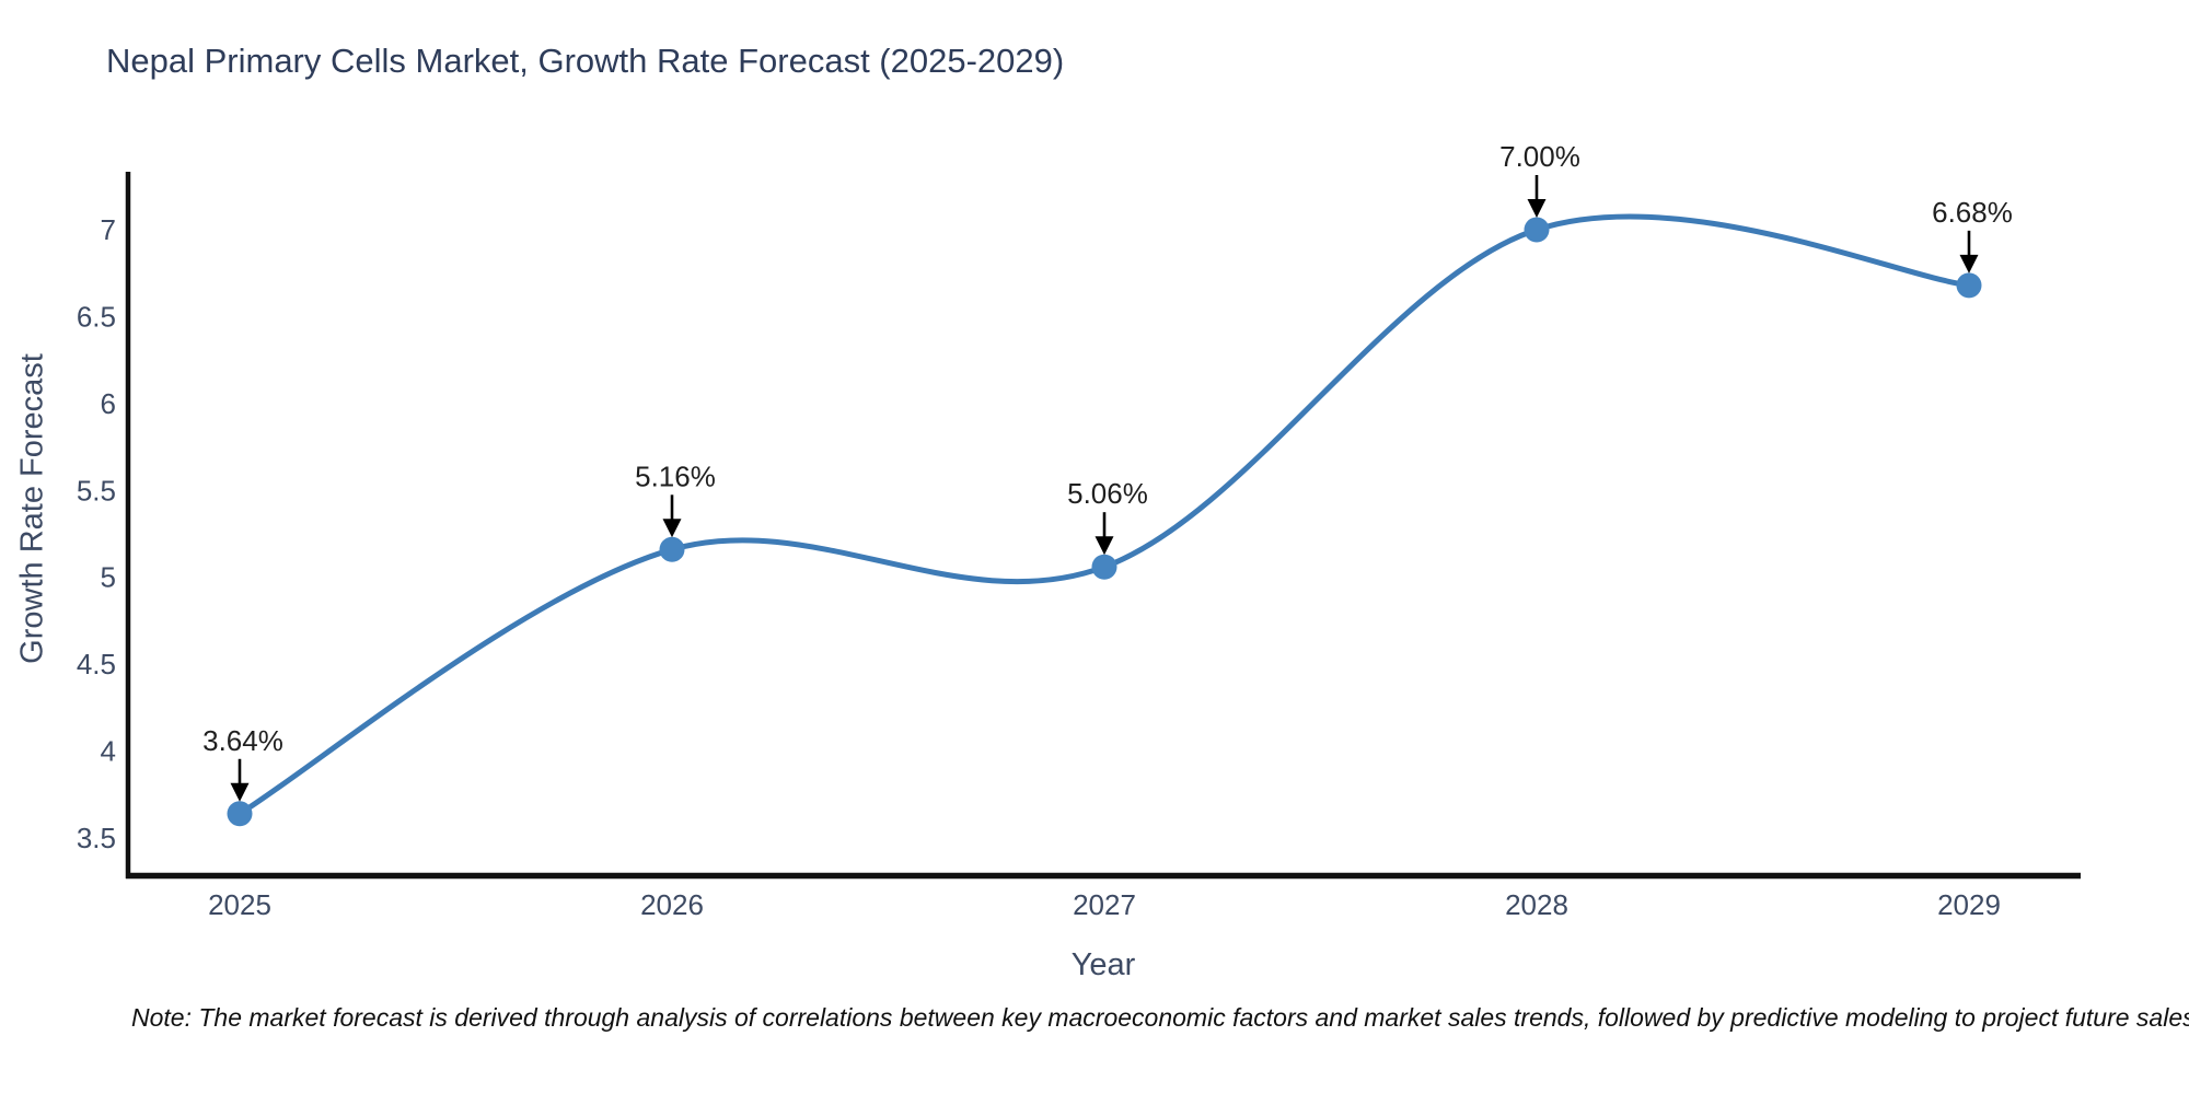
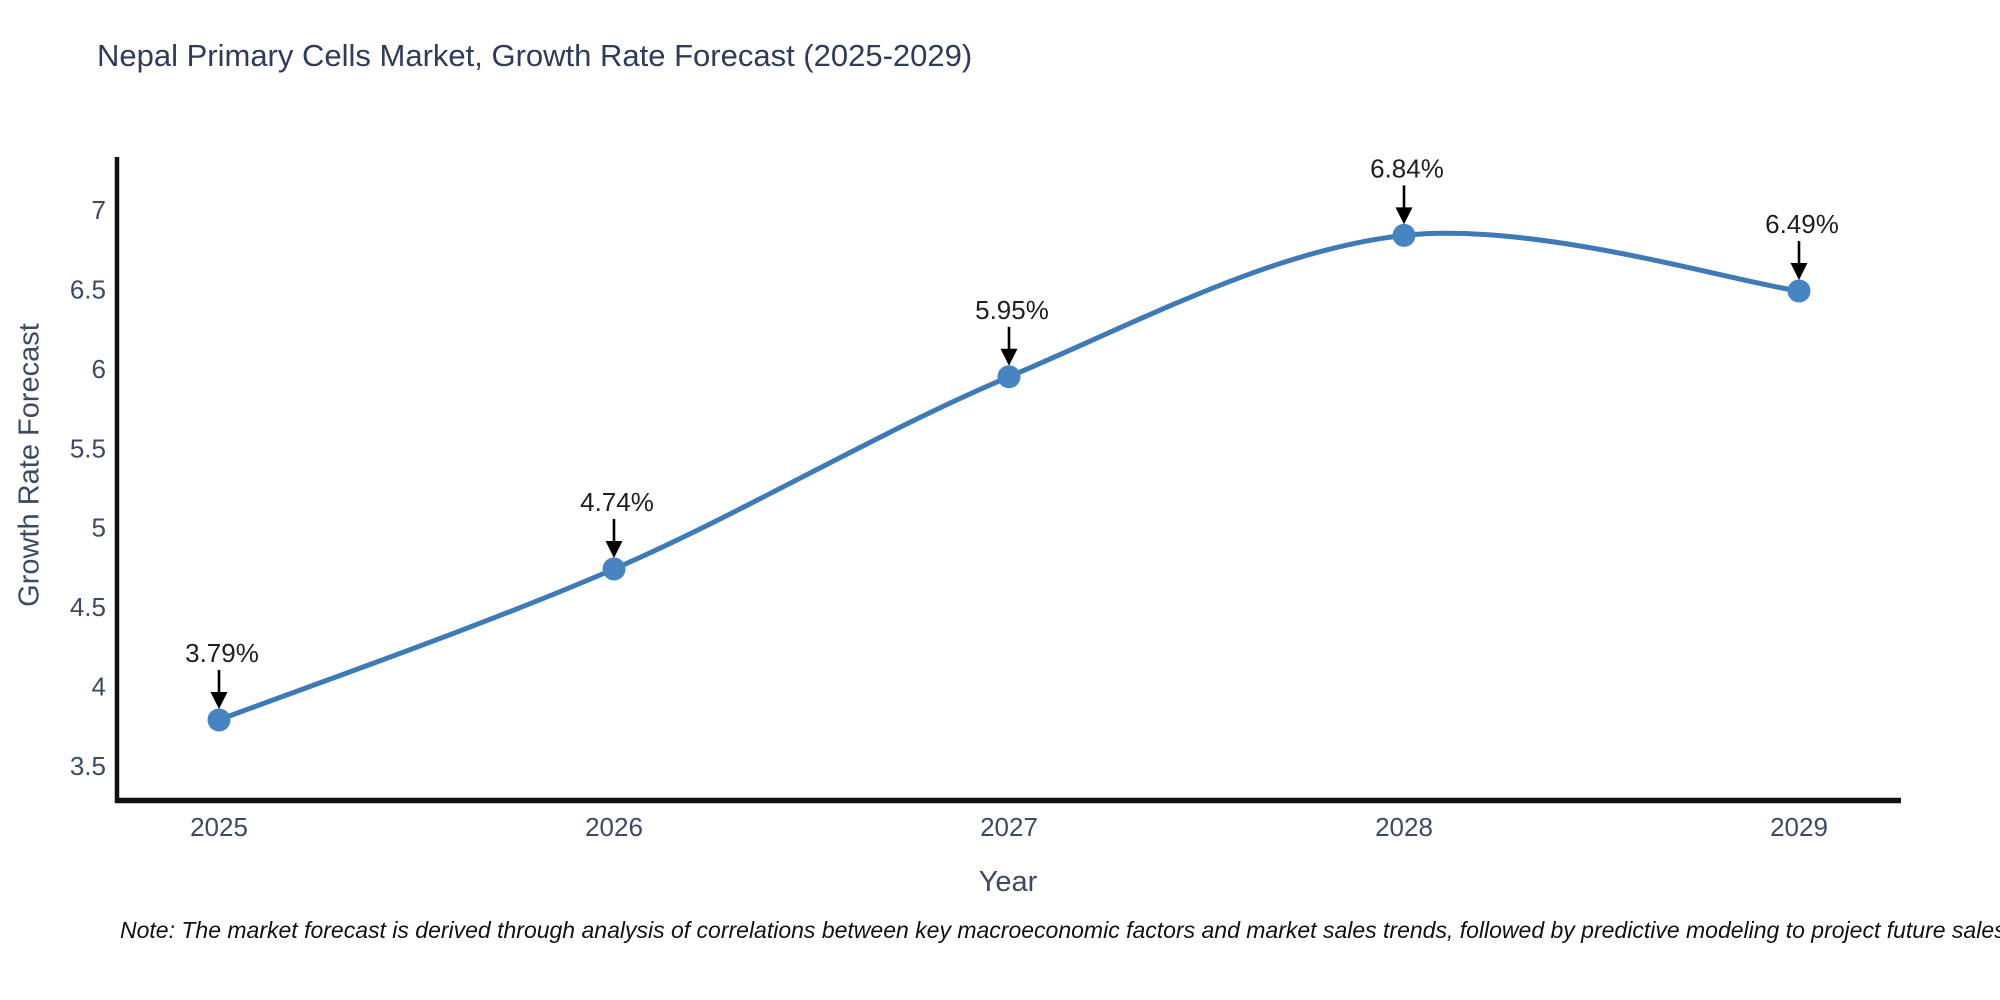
2025: 3.64% -> 3.79%
2026: 5.16% -> 4.74%
2027: 5.06% -> 5.95%
2028: 7.00% -> 6.84%
2029: 6.68% -> 6.49%
